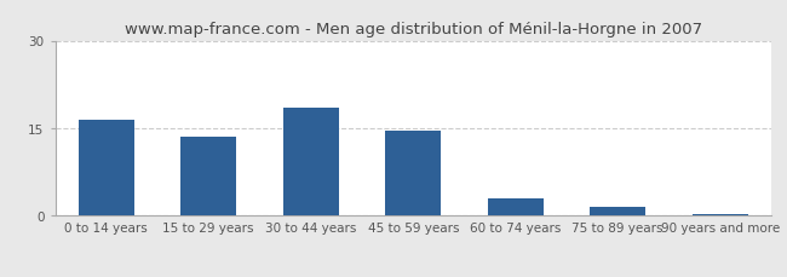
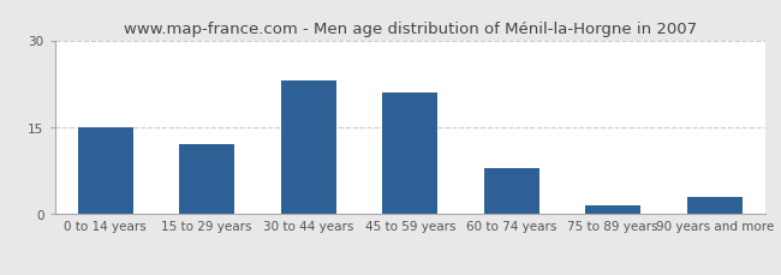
0 to 14 years: 16.5 -> 15.0
15 to 29 years: 13.5 -> 12.0
30 to 44 years: 18.5 -> 23.0
45 to 59 years: 14.5 -> 21.0
60 to 74 years: 3.0 -> 8.0
90 years and more: 0.2 -> 3.0
